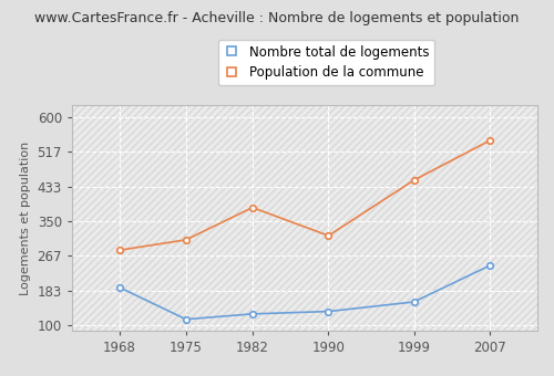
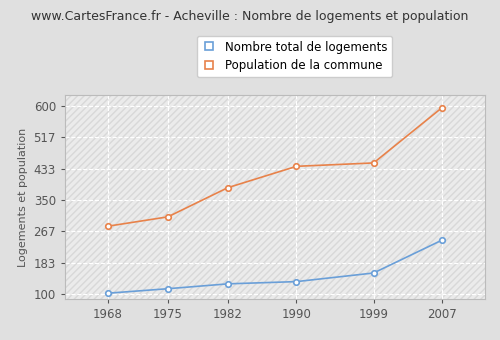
Nombre total de logements/1968: 190 -> 101
Population de la commune/1990: 315 -> 440
Population de la commune/2007: 545 -> 597
